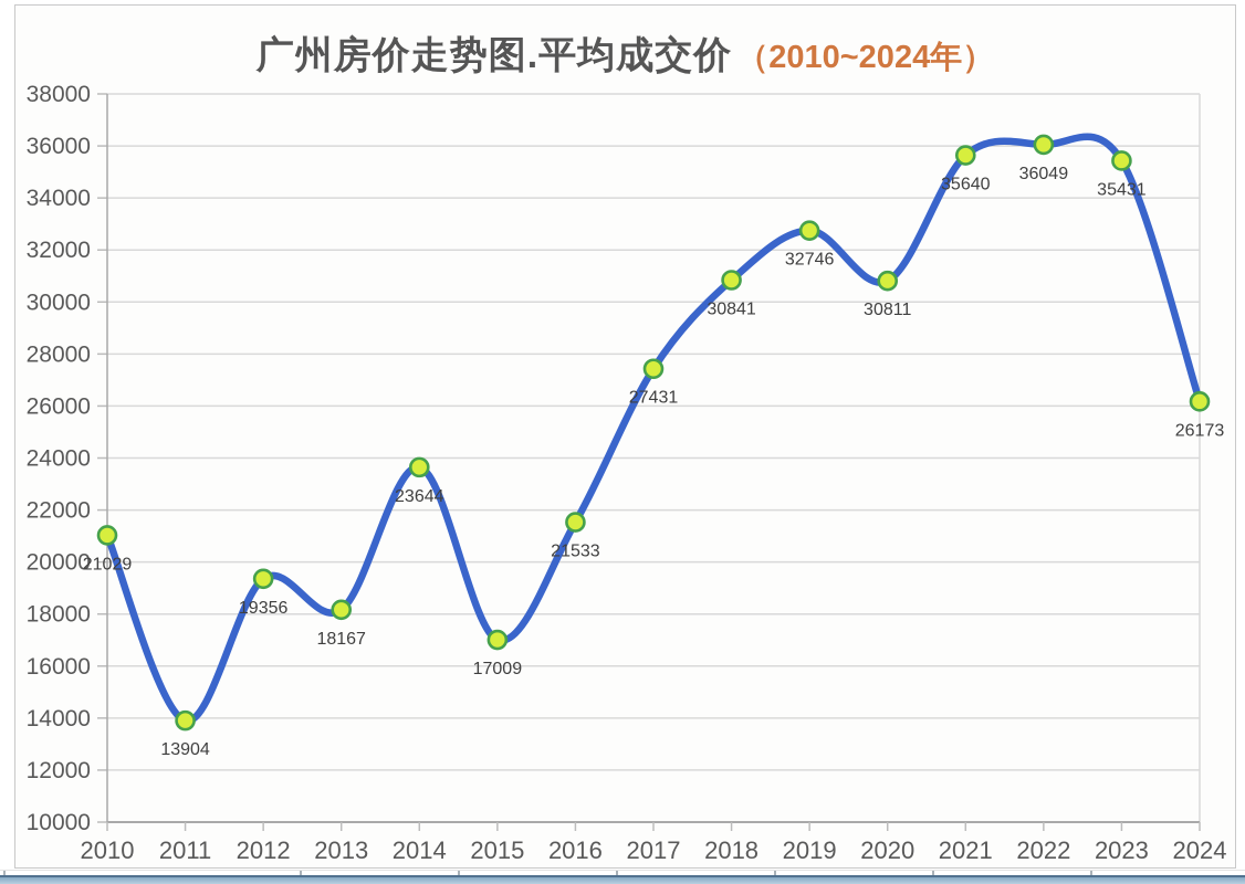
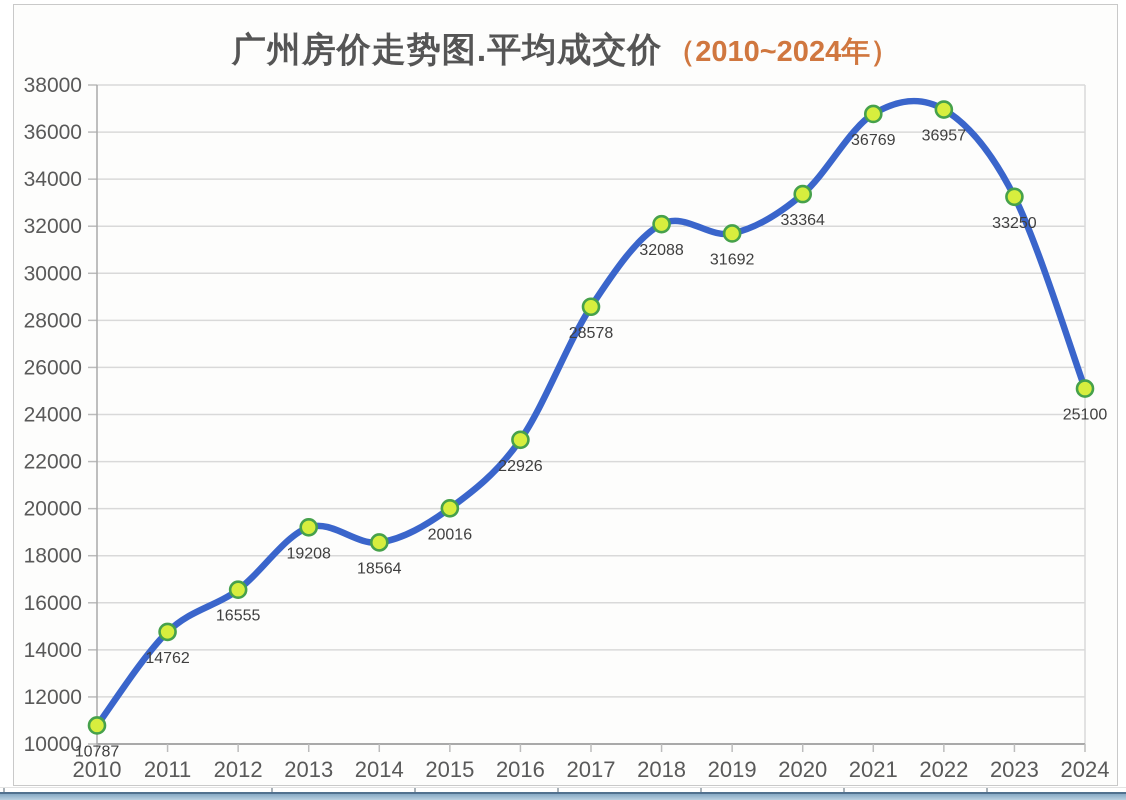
2010: 21029 -> 10787
2011: 13904 -> 14762
2012: 19356 -> 16555
2013: 18167 -> 19208
2014: 23644 -> 18564
2015: 17009 -> 20016
2016: 21533 -> 22926
2017: 27431 -> 28578
2018: 30841 -> 32088
2019: 32746 -> 31692
2020: 30811 -> 33364
2021: 35640 -> 36769
2022: 36049 -> 36957
2023: 35431 -> 33250
2024: 26173 -> 25100
